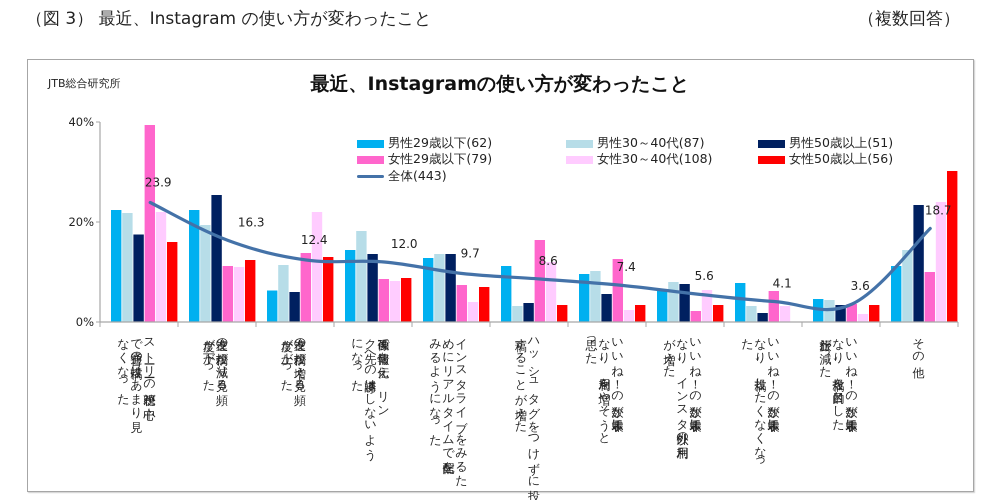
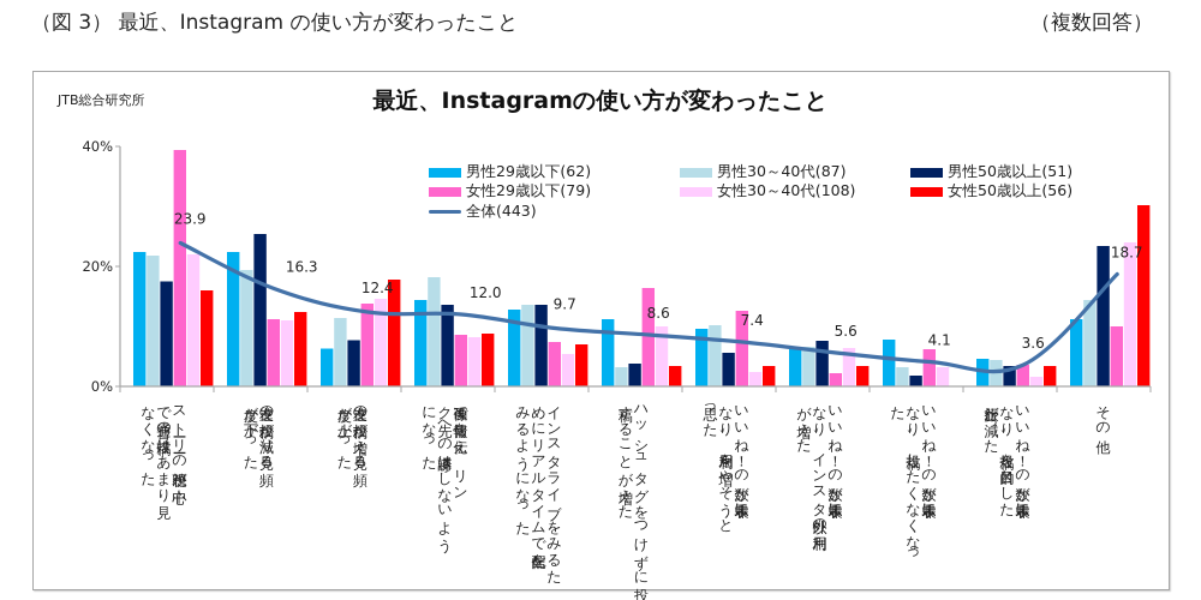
男性50歳以上(51)/友達の投稿が増え見る頻度が上がった: 6% -> 8%
女性30～40代(108)/友達の投稿が増え見る頻度が上がった: 22% -> 15%
女性50歳以上(56)/友達の投稿が増え見る頻度が上がった: 13% -> 18%
女性30～40代(108)/インスタライブをみるためにリアルタイムで配信をみるようになった: 4% -> 5%
女性30～40代(108)/ハッシュタグをつけずに投稿することが増えた: 12% -> 10%
男性30～40代(87)/いいね！の数が非表示になり、インスタ以外の利用が増えた: 8% -> 7%
